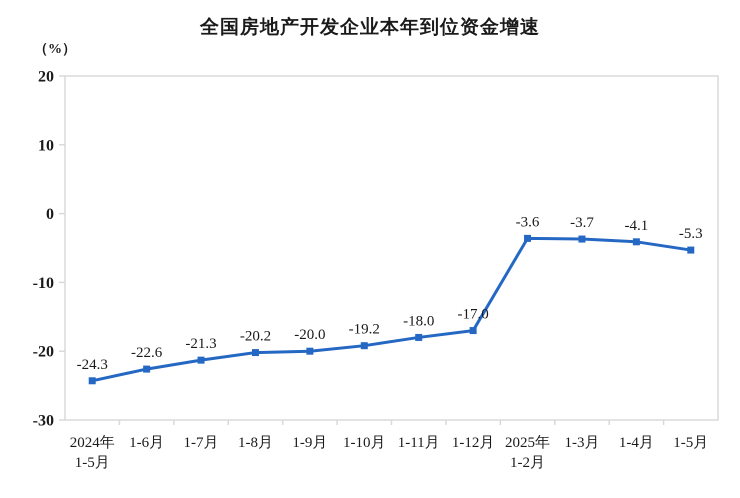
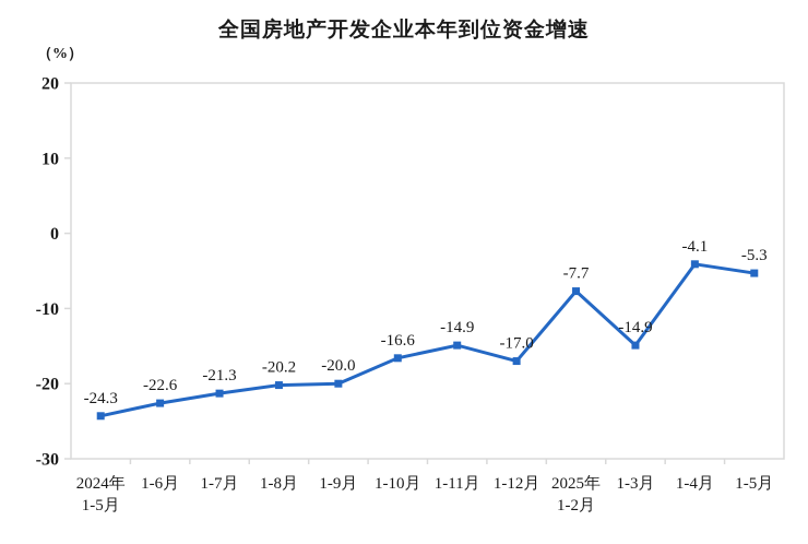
1-10月: -19.2 -> -16.6
1-11月: -18.0 -> -14.9
2025年 1-2月: -3.6 -> -7.7
1-3月: -3.7 -> -14.9
